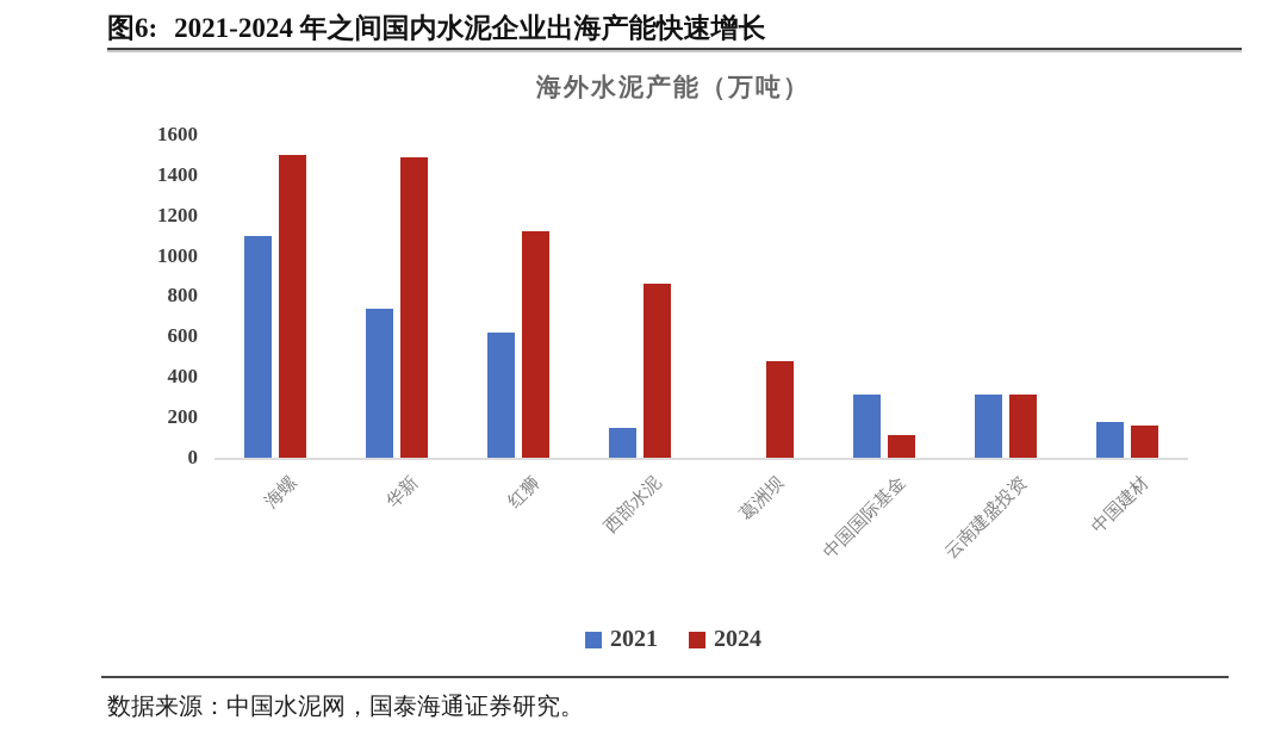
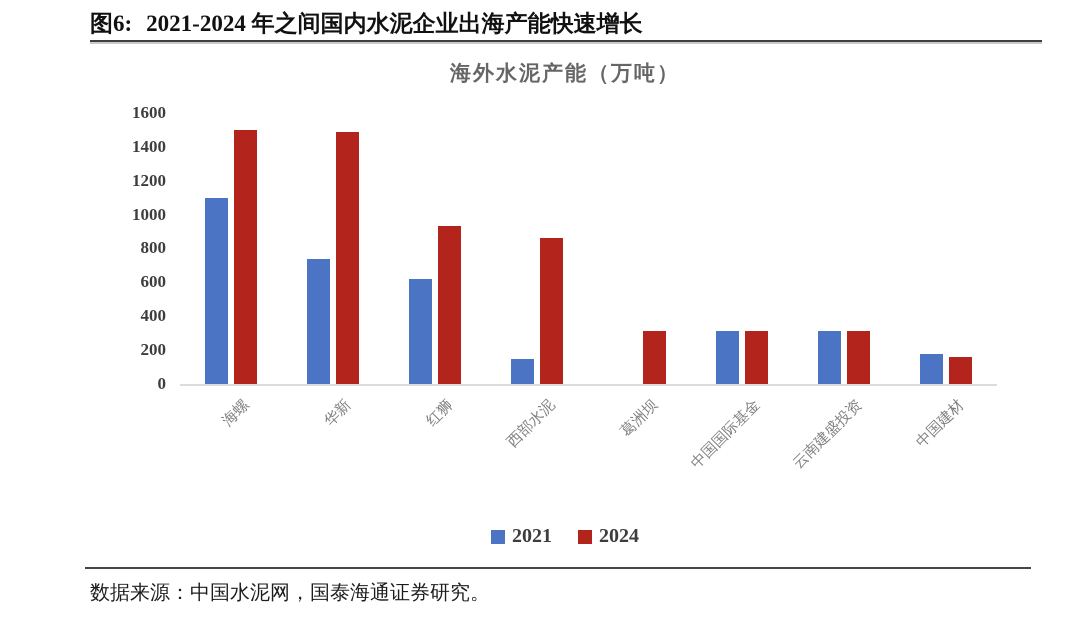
2024/红狮: 1120 -> 930
2024/葛洲坝: 480 -> 310
2024/中国国际基金: 110 -> 310
